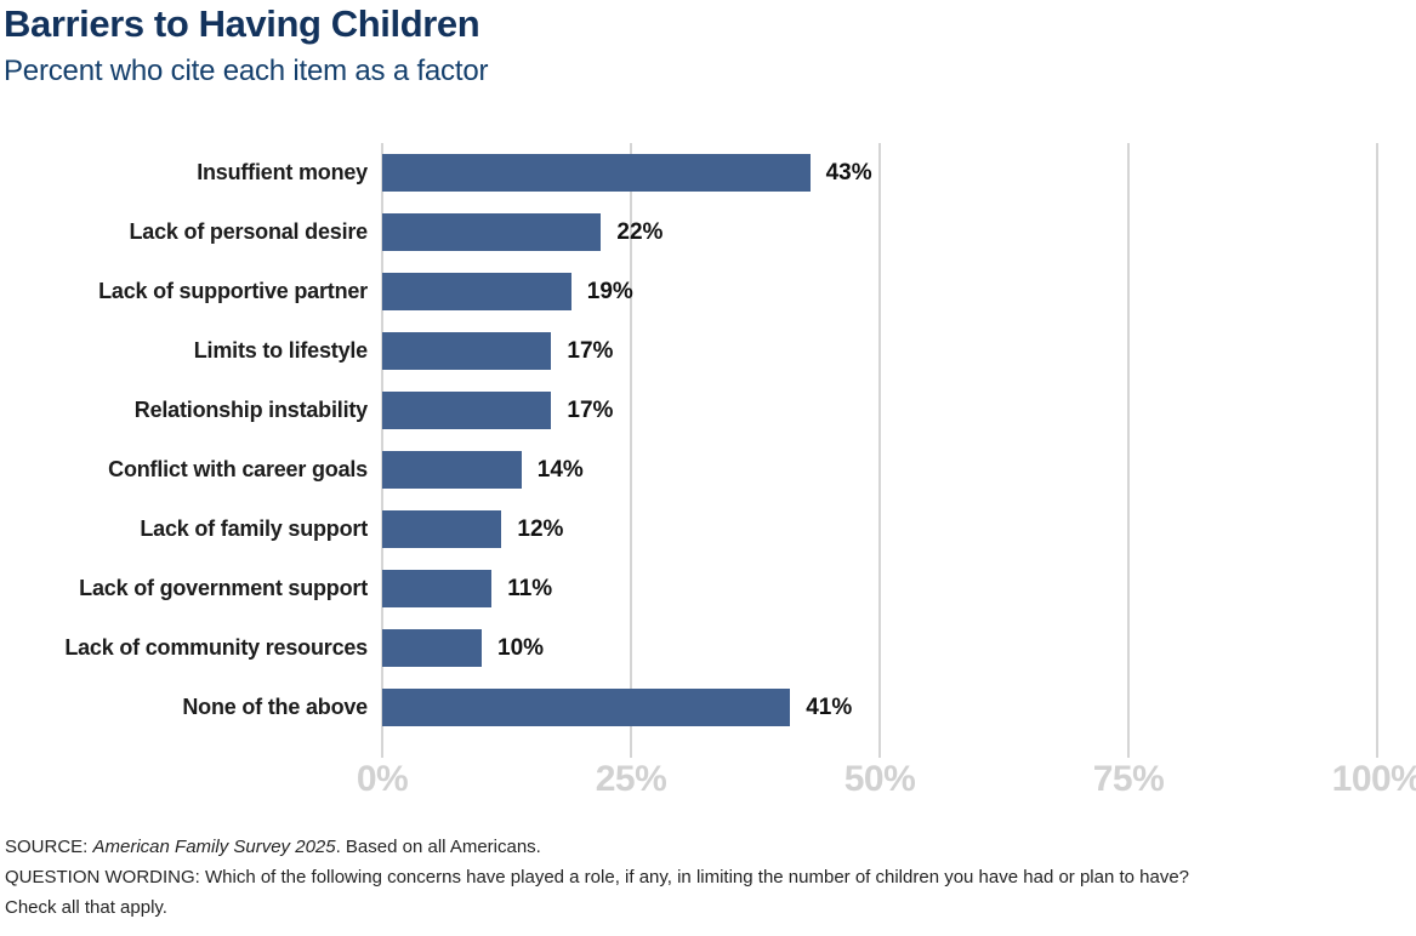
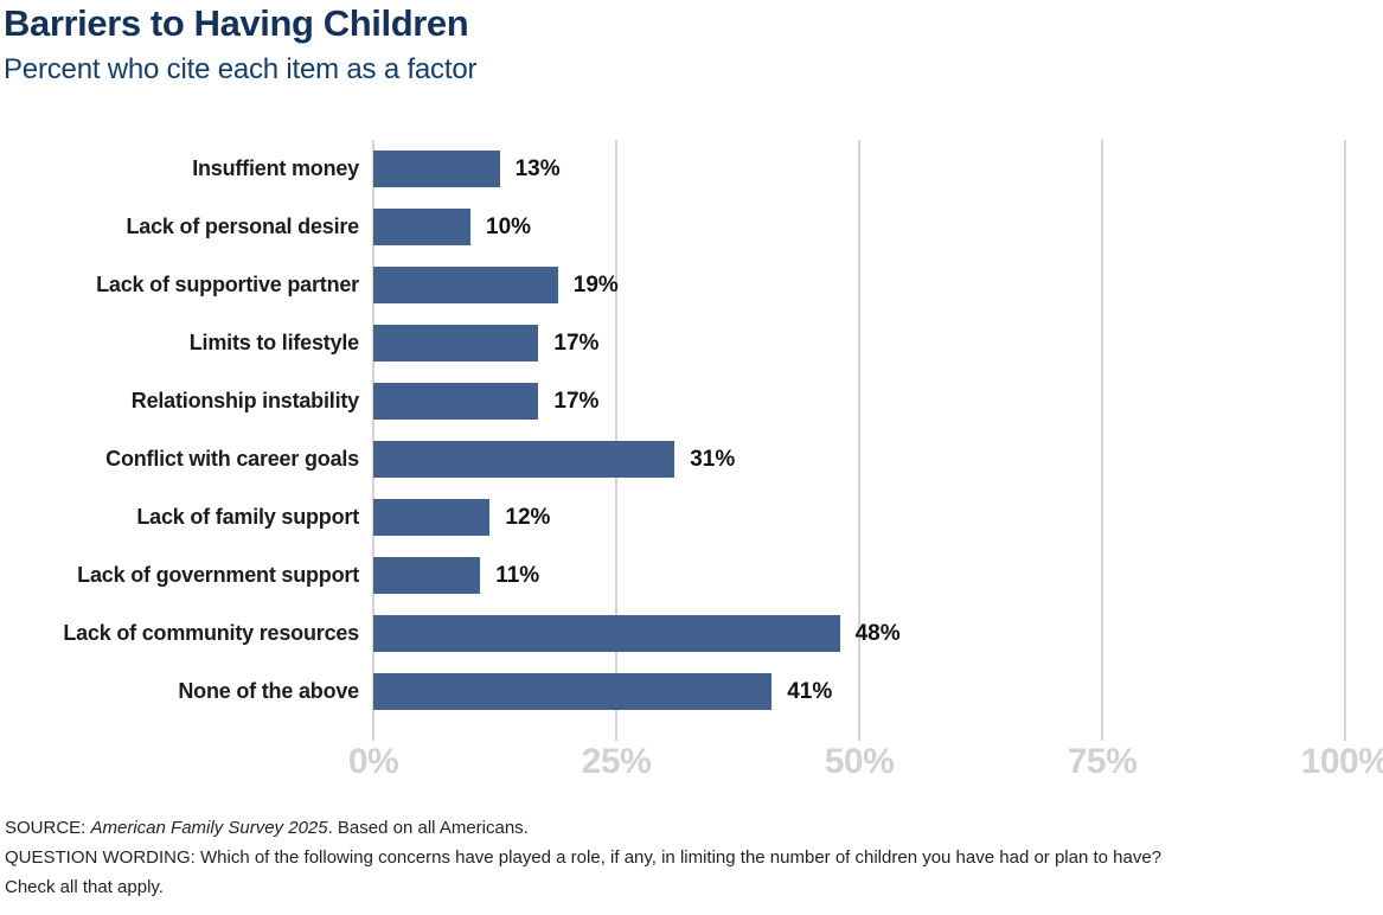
Insuffient money: 43% -> 13%
Lack of personal desire: 22% -> 10%
Conflict with career goals: 14% -> 31%
Lack of community resources: 10% -> 48%
